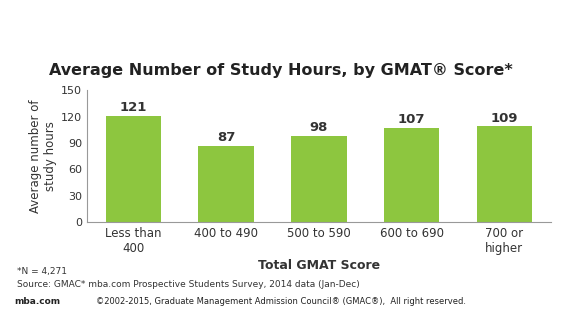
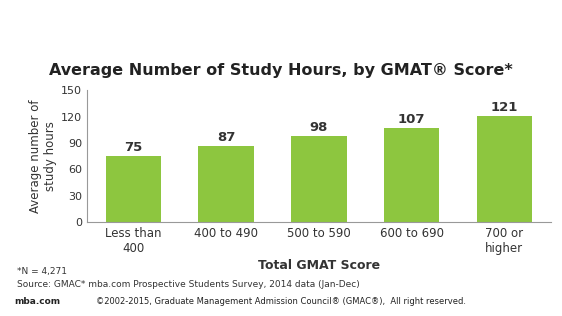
Less than 400: 121 -> 75
700 or higher: 109 -> 121
